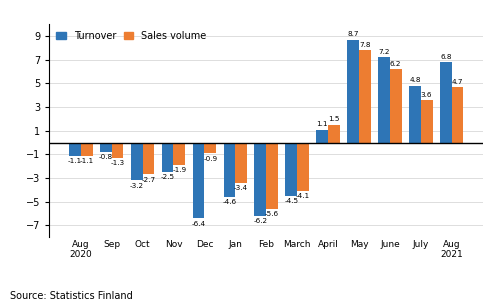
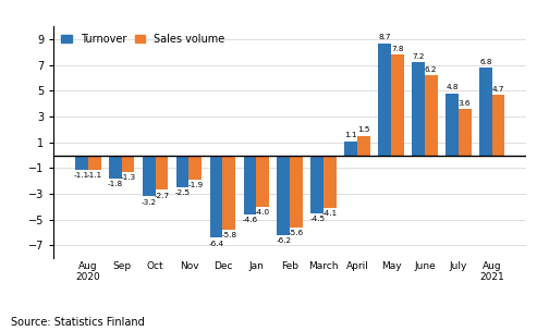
Turnover/Sep: -0.8 -> -1.8
Sales volume/Dec: -0.9 -> -5.8
Sales volume/Jan: -3.4 -> -4.0
